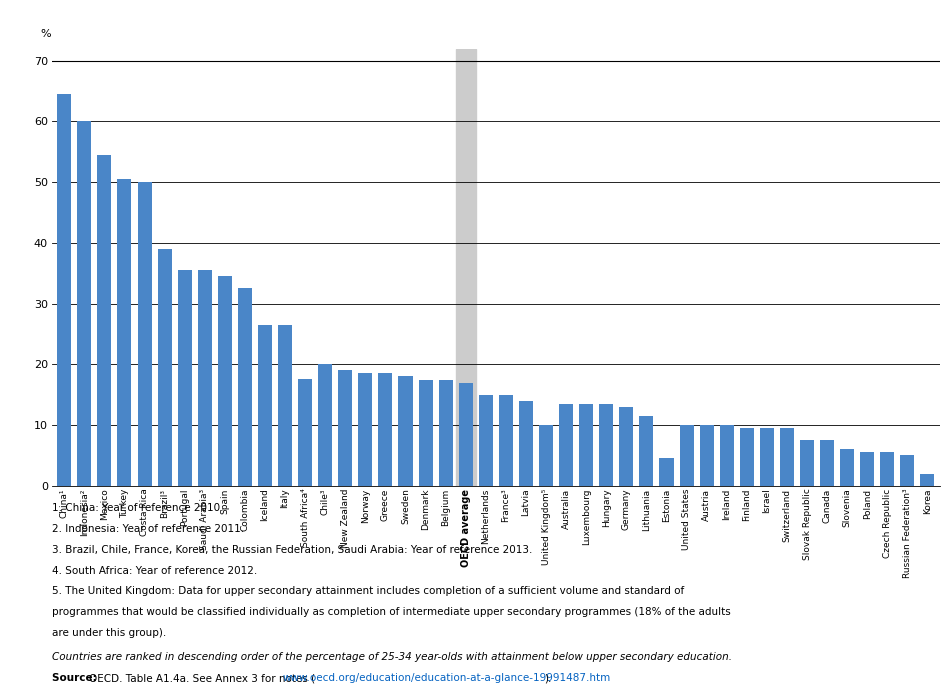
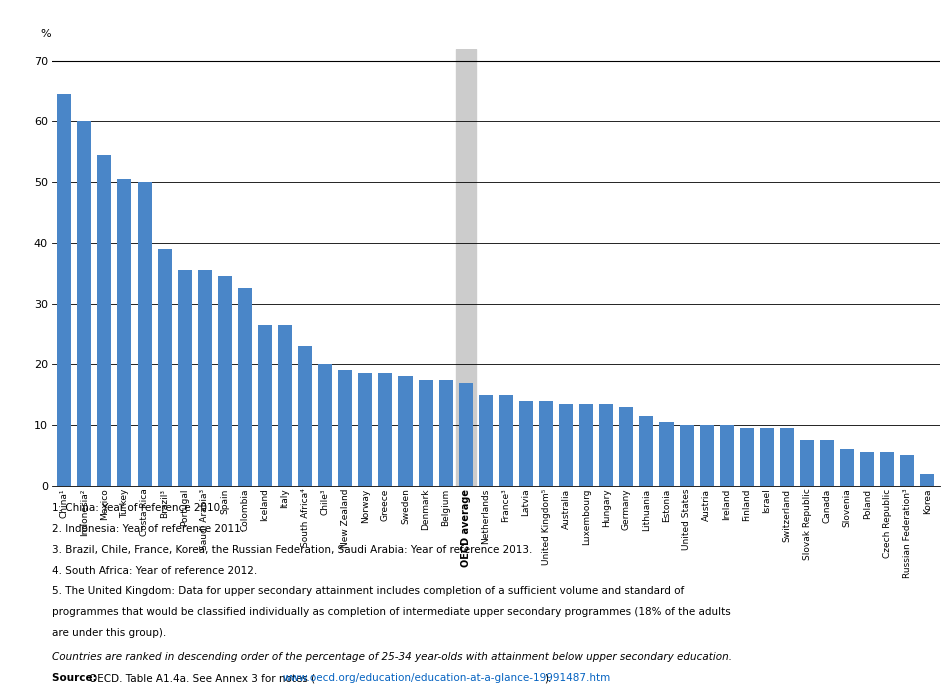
South Africa⁴: 17.6 -> 23.0
United Kingdom⁵: 10.0 -> 14.0
Estonia: 4.6 -> 10.5
